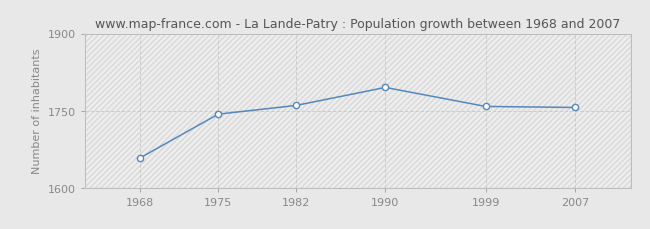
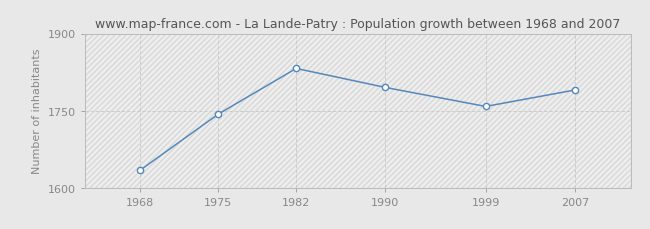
1968: 1658 -> 1634
1982: 1760 -> 1832
2007: 1756 -> 1790
